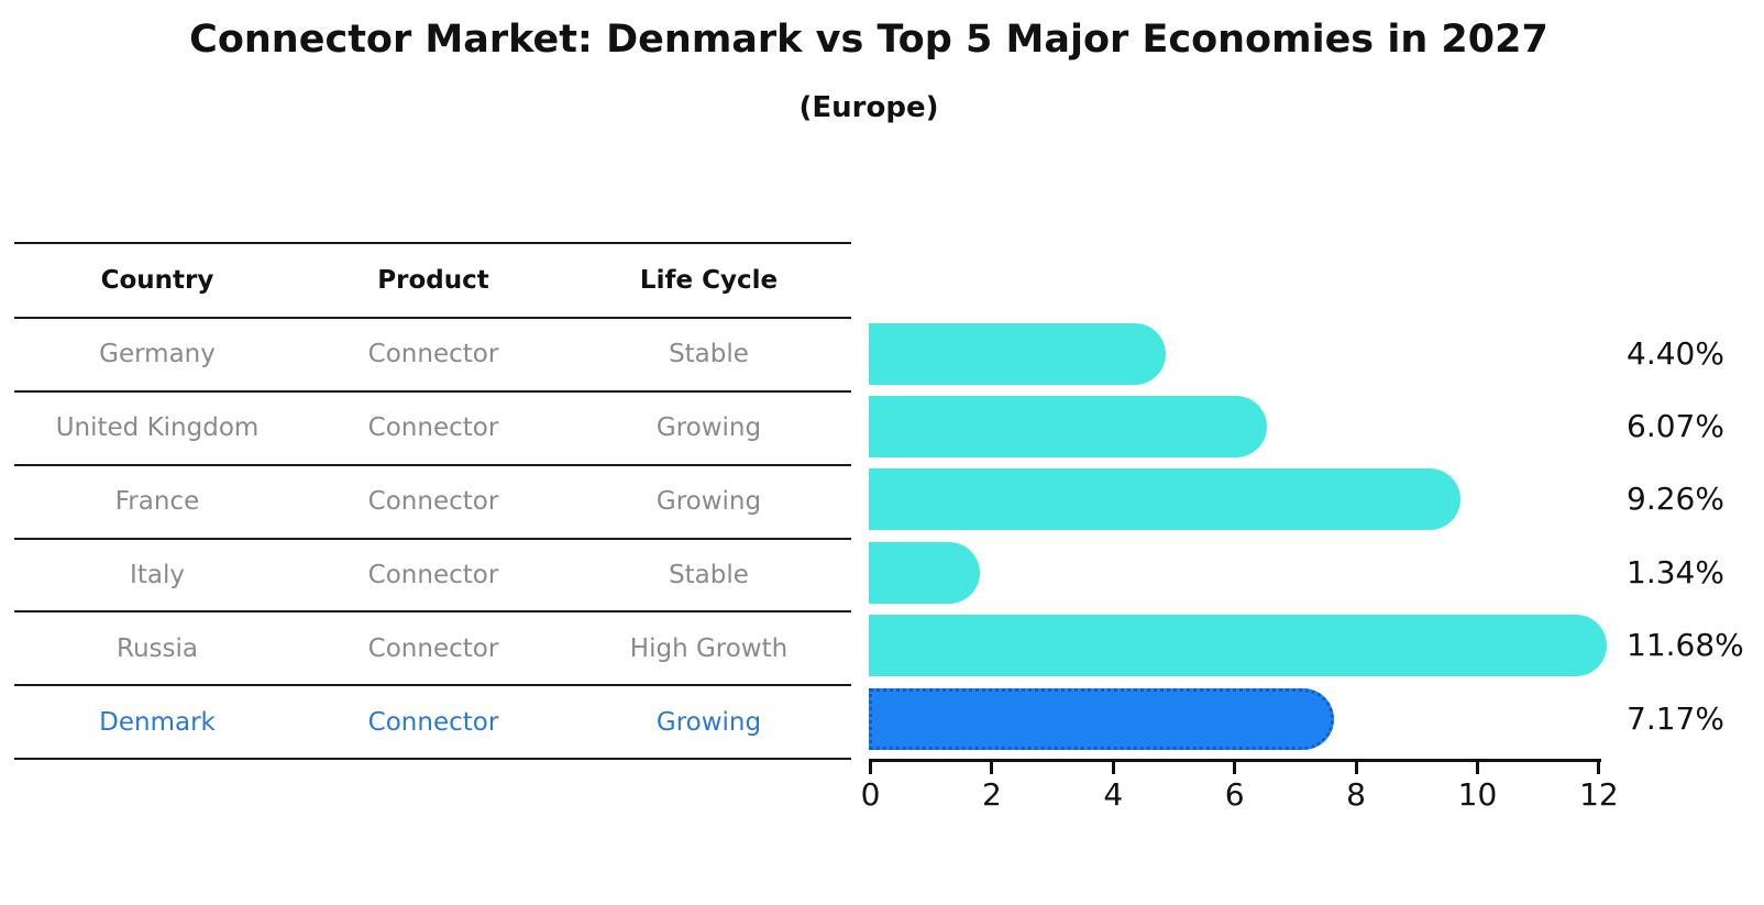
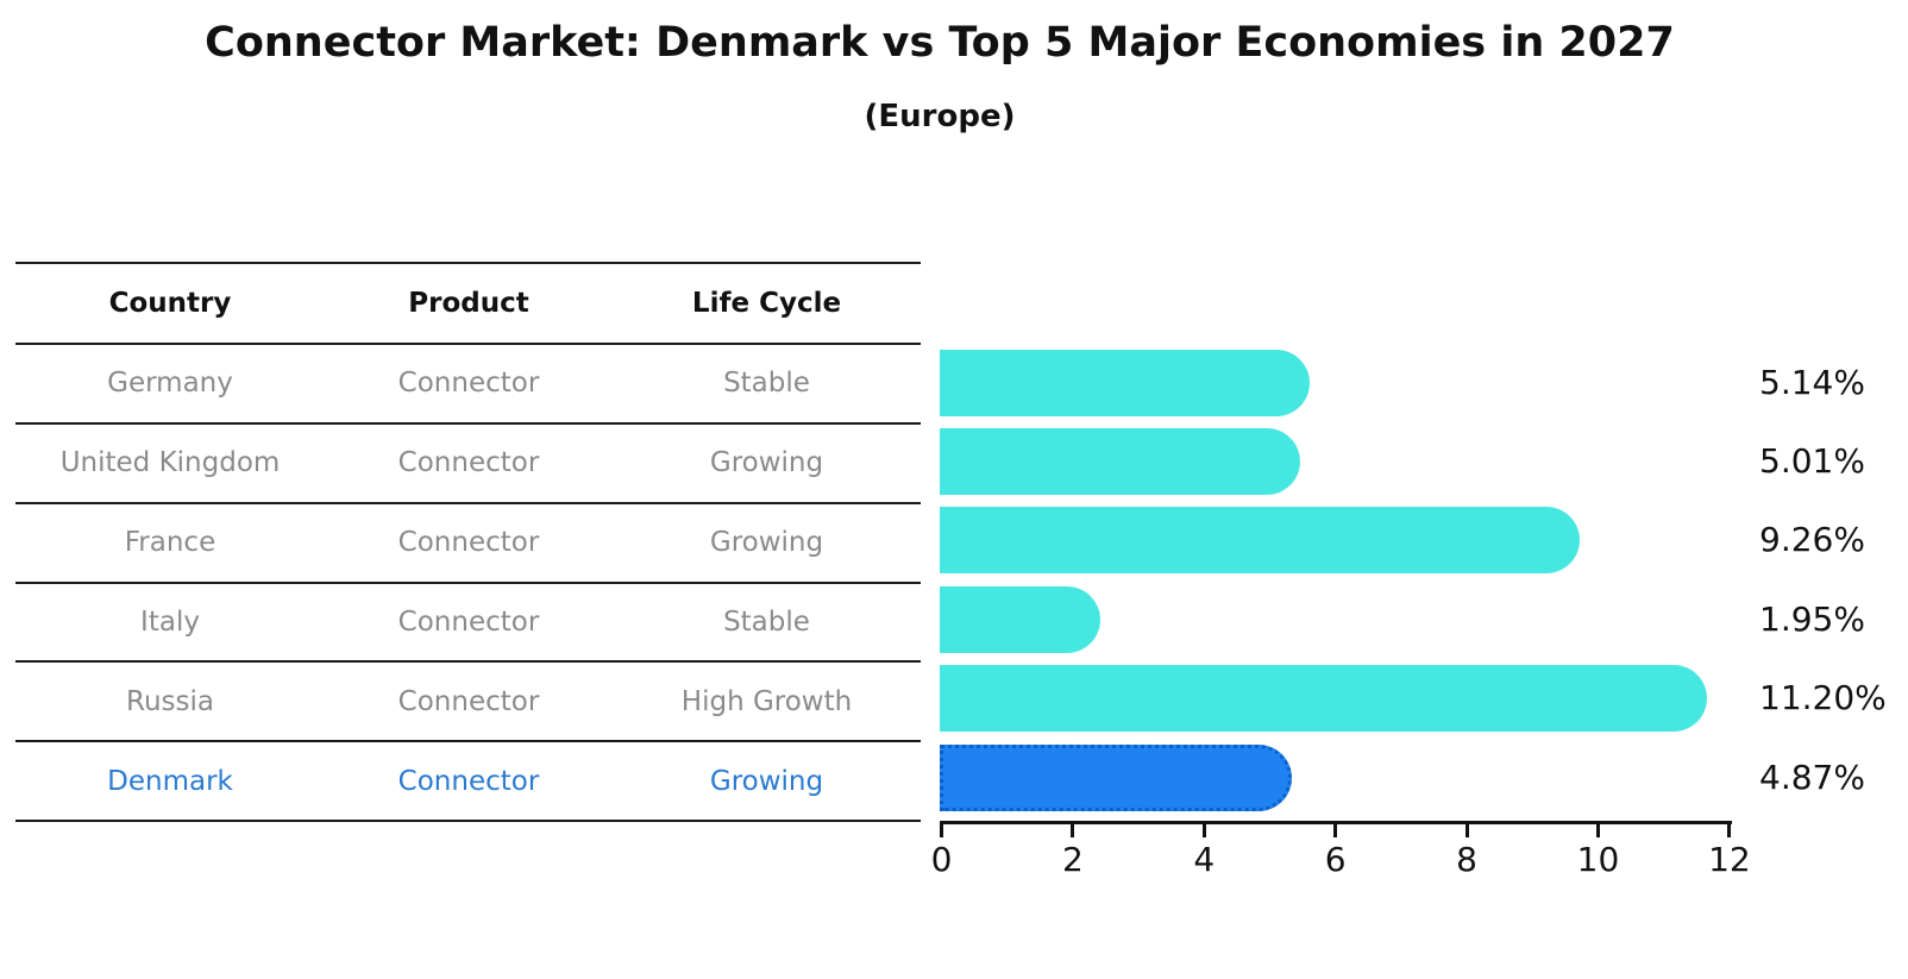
Germany: 4.40% -> 5.14%
United Kingdom: 6.07% -> 5.01%
Italy: 1.34% -> 1.95%
Russia: 11.68% -> 11.20%
Denmark: 7.17% -> 4.87%
